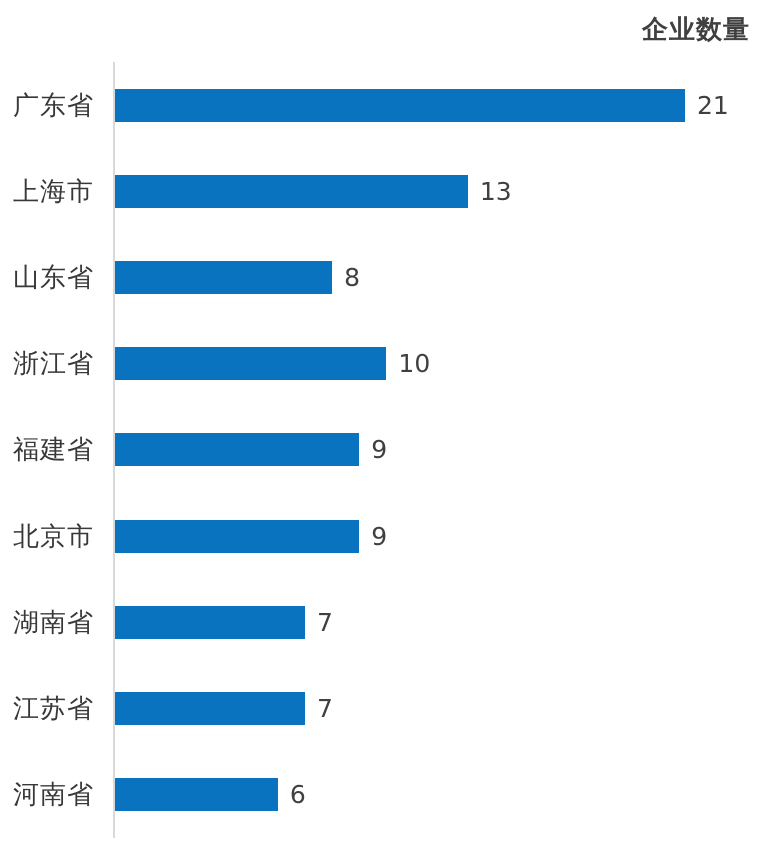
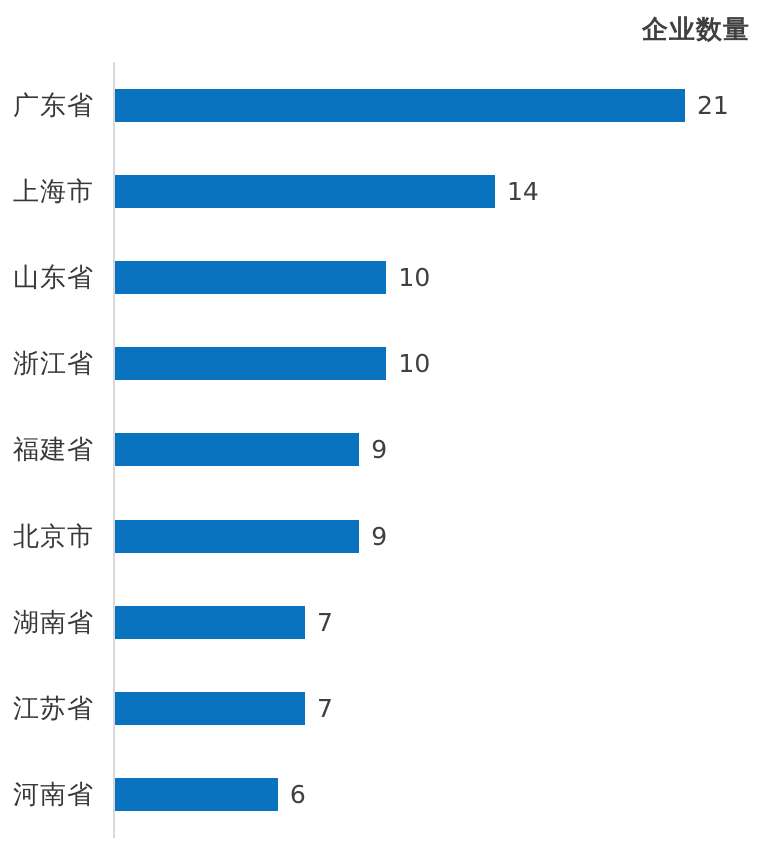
上海市: 13 -> 14
山东省: 8 -> 10
